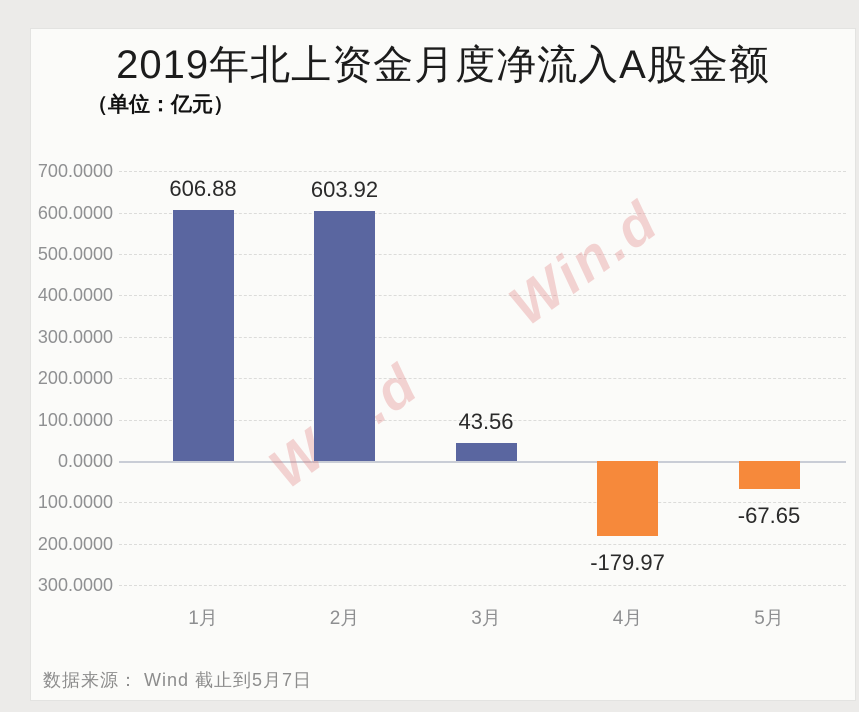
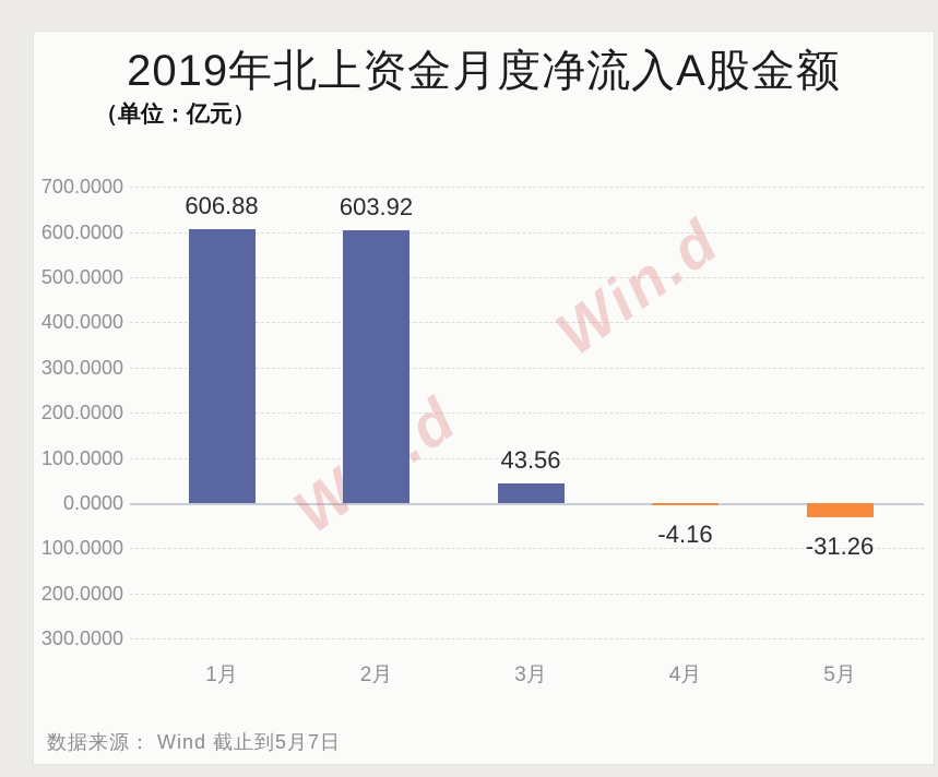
4月: -179.97 -> -4.16
5月: -67.65 -> -31.26
